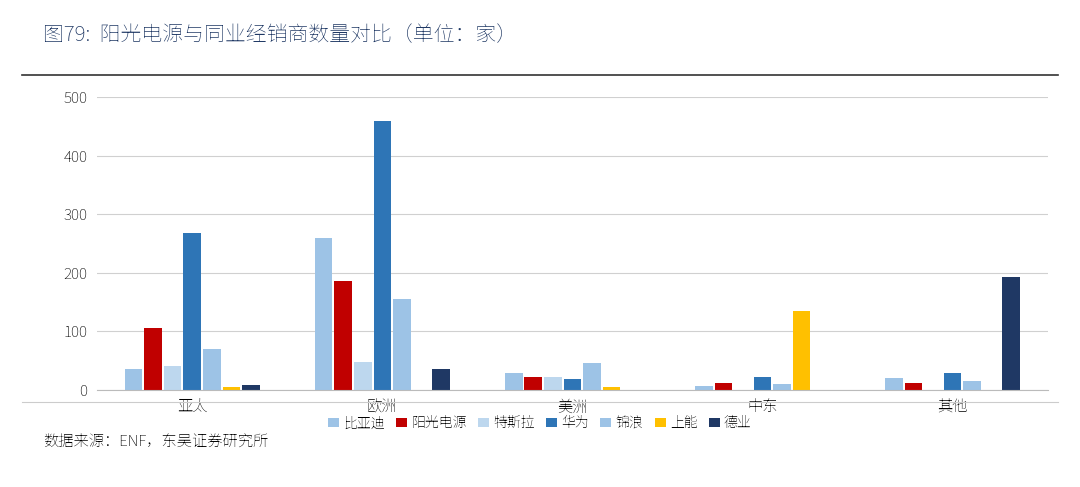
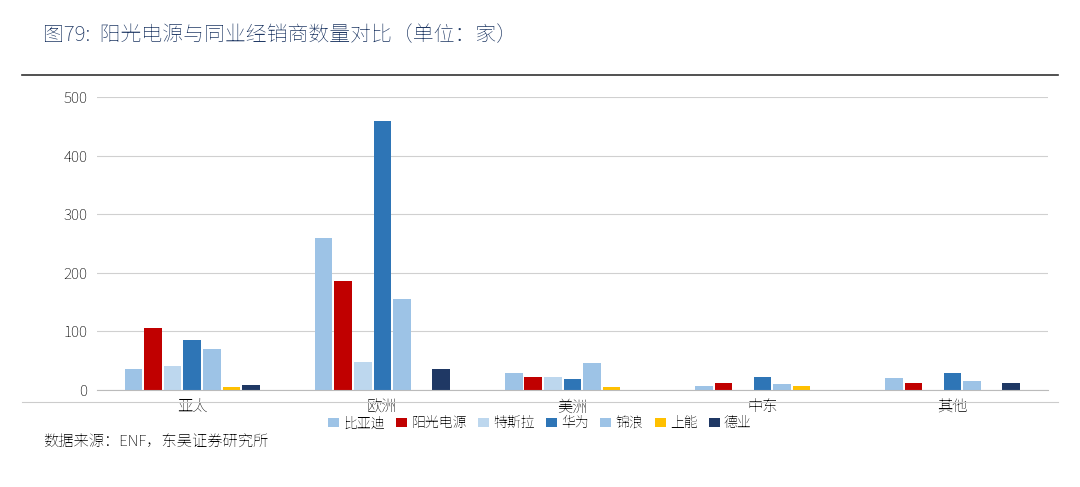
华为/亚太: 268 -> 85
上能/中东: 134 -> 6
德业/其他: 192 -> 12
